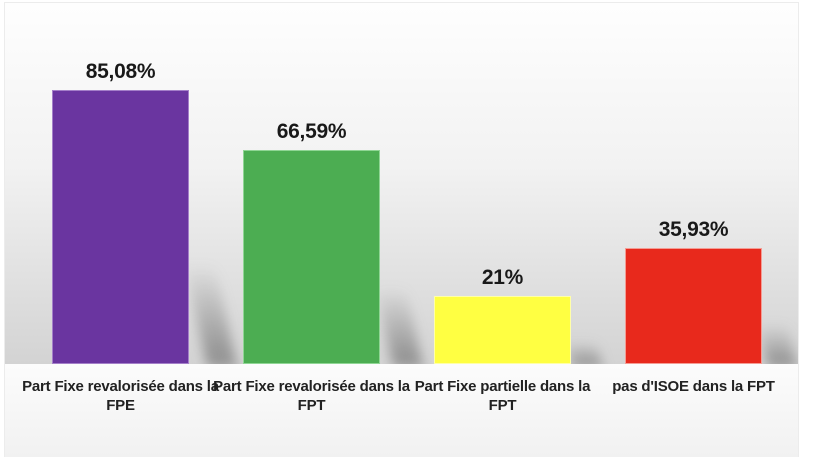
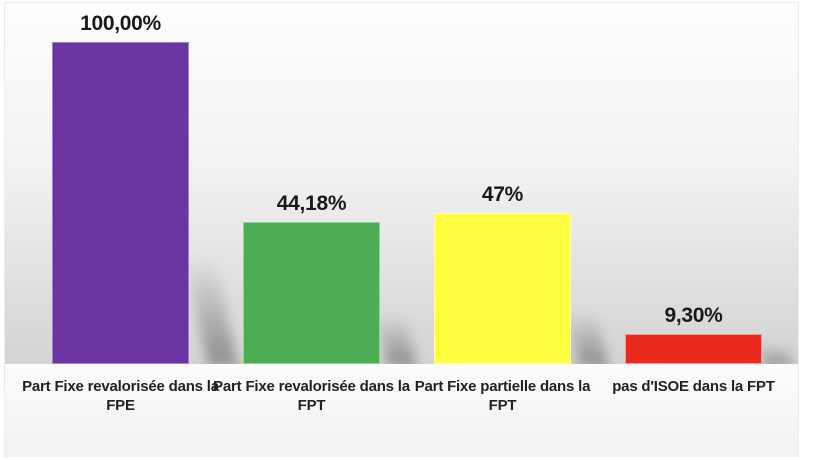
Part Fixe revalorisée dans la FPE: 85,08% -> 100,00%
Part Fixe revalorisée dans la FPT: 66,59% -> 44,18%
Part Fixe partielle dans la FPT: 21% -> 47%
pas d'ISOE dans la FPT: 35,93% -> 9,30%
